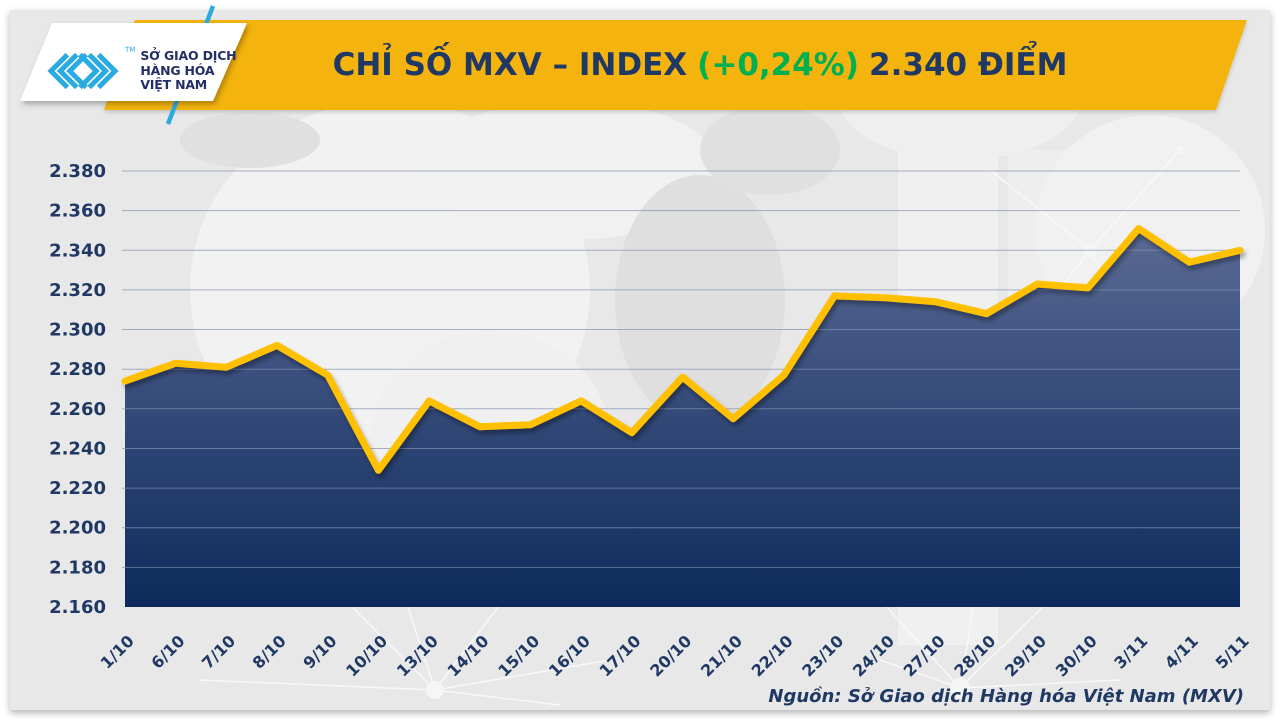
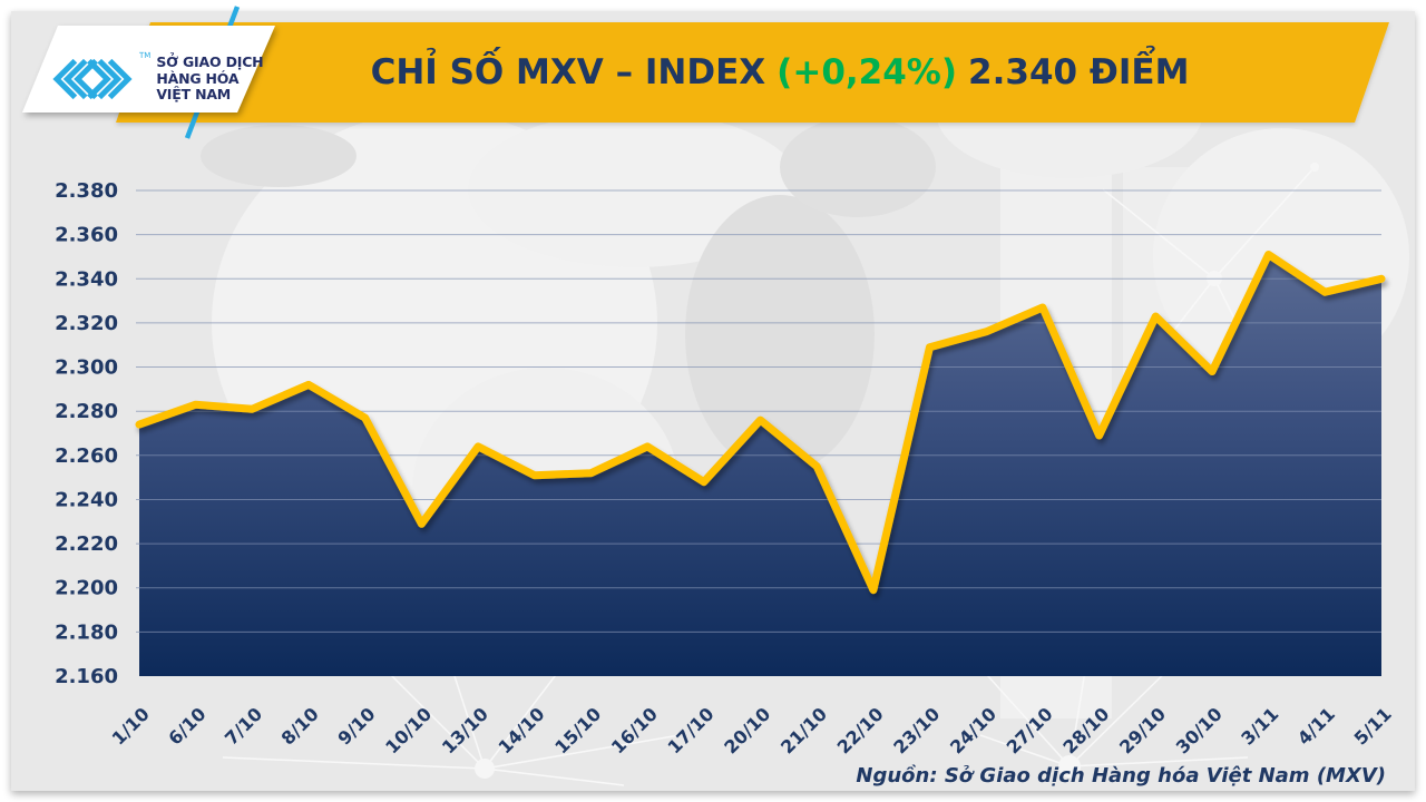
22/10: 2277 -> 2199
23/10: 2317 -> 2309
27/10: 2314 -> 2327
28/10: 2308 -> 2269
30/10: 2321 -> 2298
